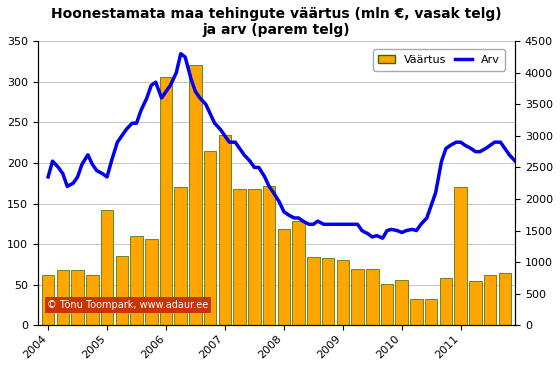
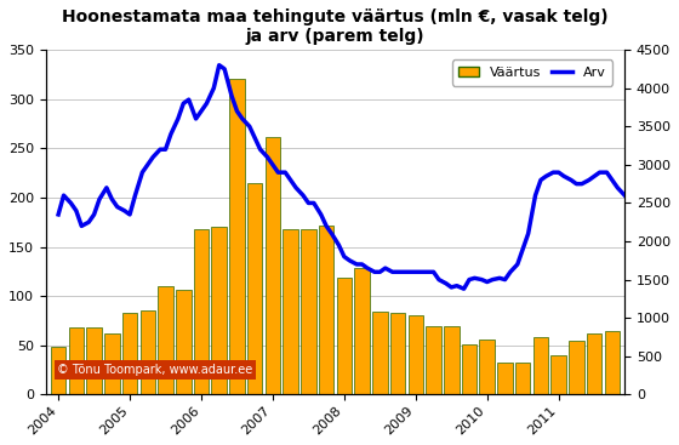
Väärtus/2004: 62 -> 49
Väärtus/2005: 142 -> 83
Väärtus/2006: 306 -> 168
Väärtus/2007: 234 -> 262
Väärtus/2011: 170 -> 40
